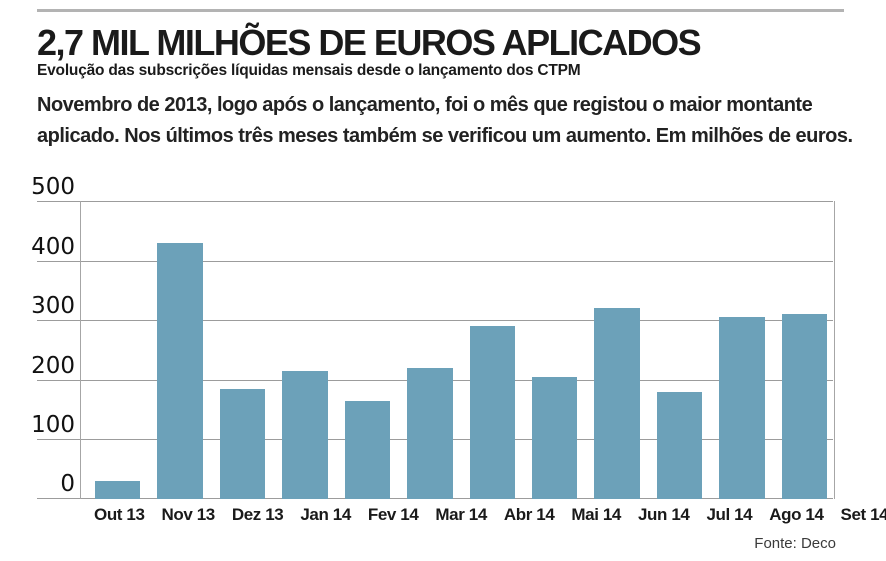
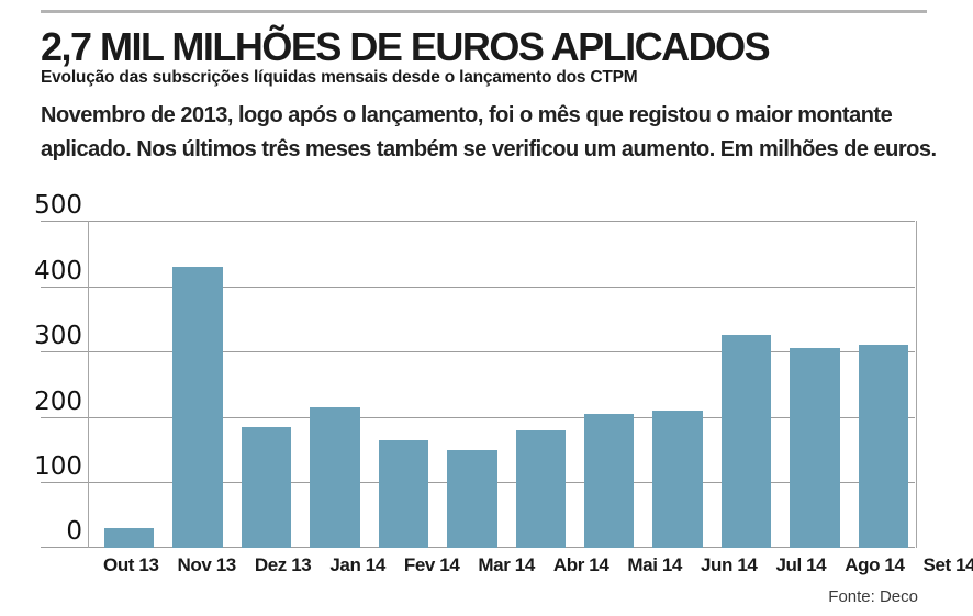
Mar 14: 220 -> 150
Abr 14: 290 -> 180
Jun 14: 320 -> 210
Jul 14: 180 -> 320
